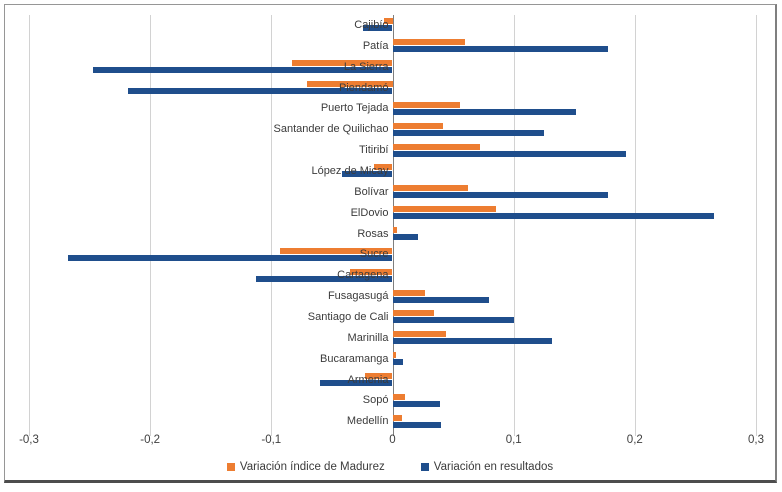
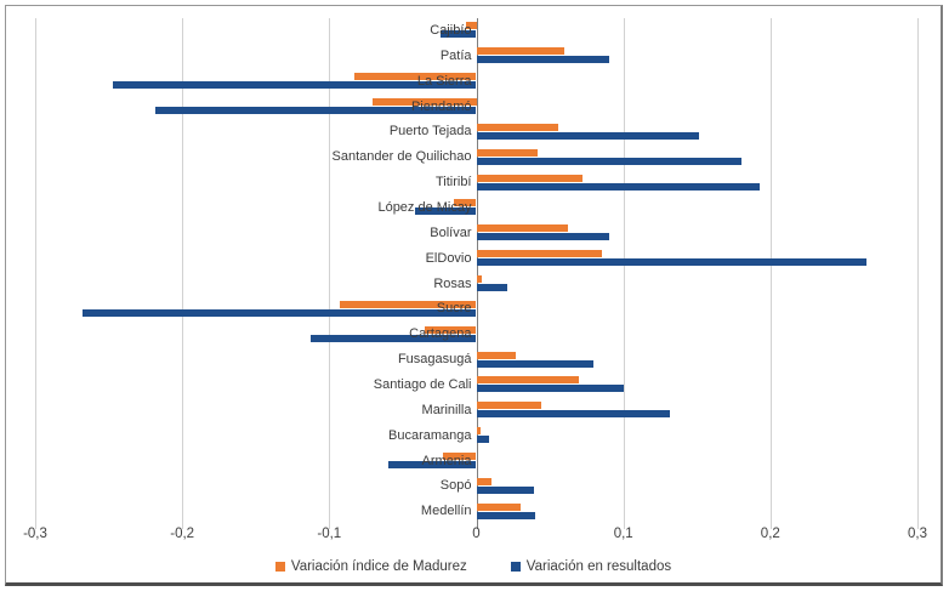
Variación en resultados/Patía: 0,18 -> 0,09
Variación en resultados/Santander de Quilichao: 0,12 -> 0,18
Variación en resultados/Bolívar: 0,18 -> 0,09
Variación índice de Madurez/Santiago de Cali: 0,03 -> 0,07
Variación índice de Madurez/Medellín: 0,01 -> 0,03
